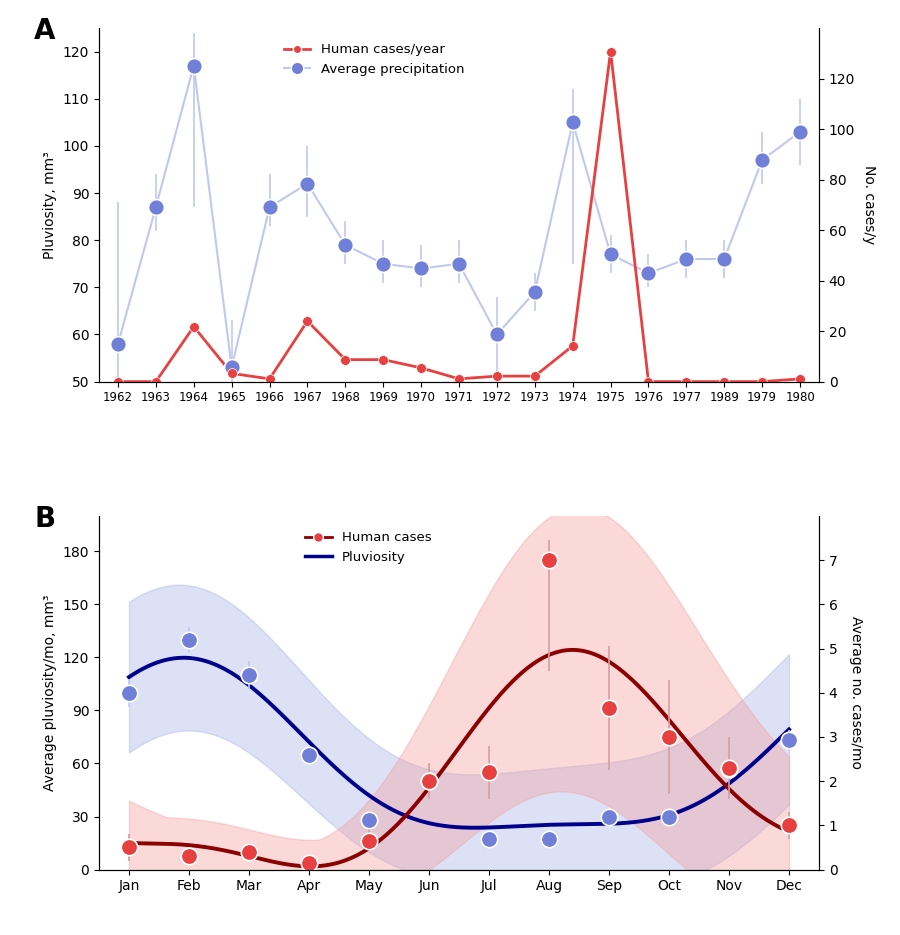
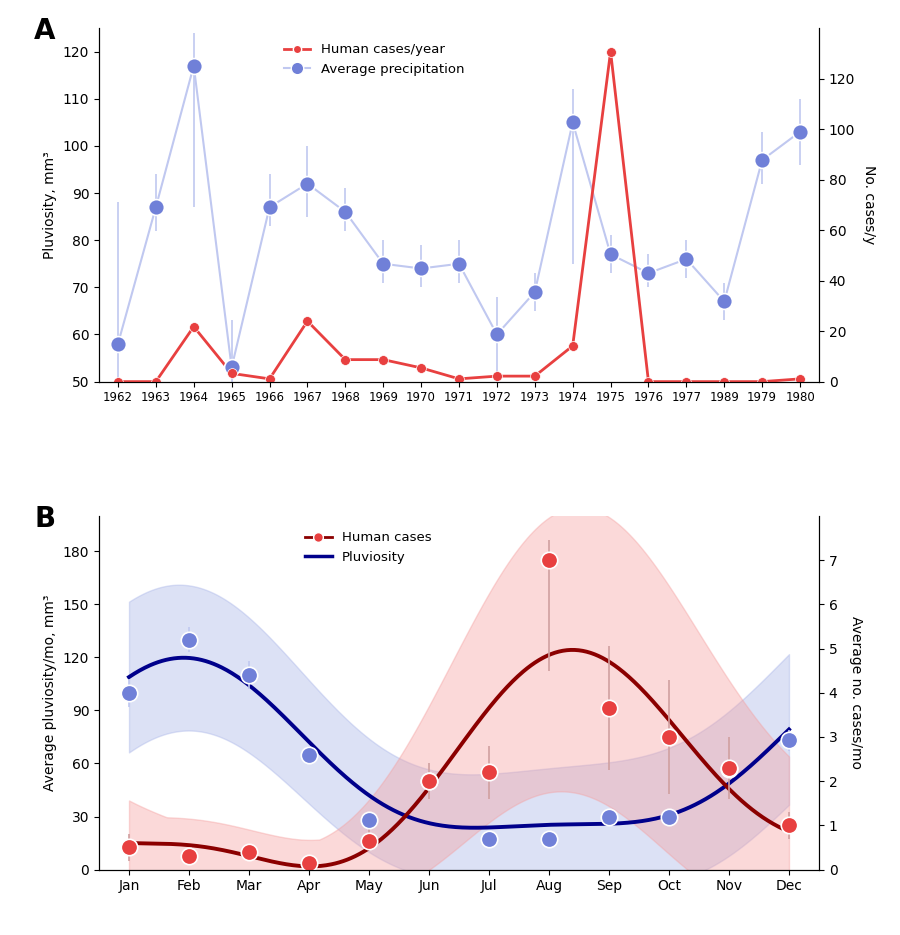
Average precipitation/1968: 79 -> 86
Average precipitation/1989: 76 -> 67
